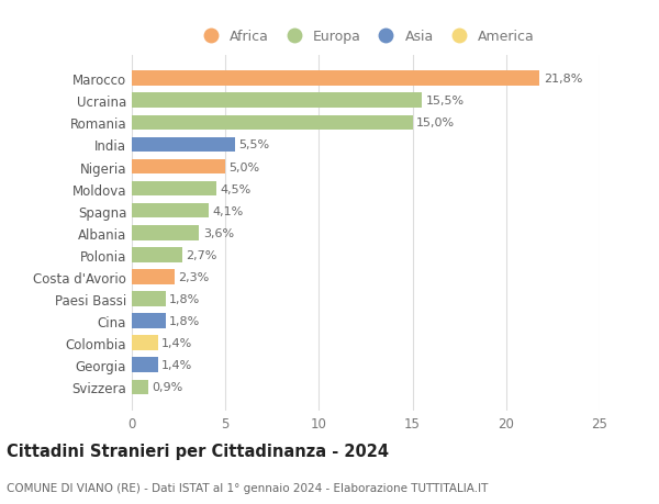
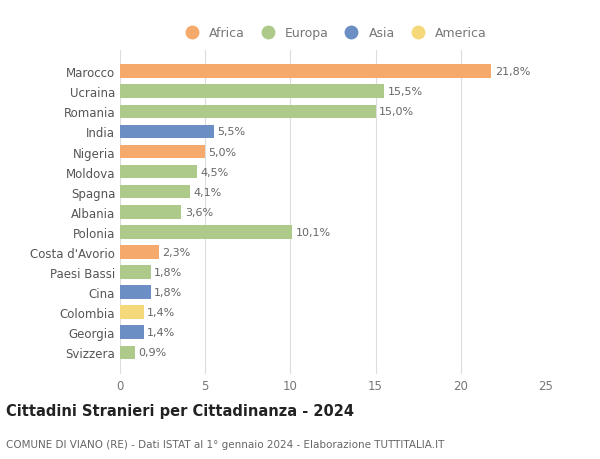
Polonia: 2,7% -> 10,1%
